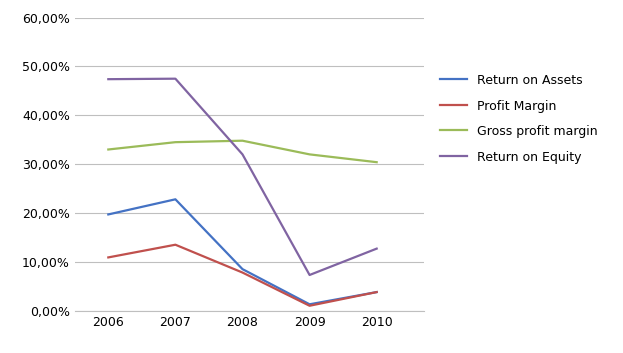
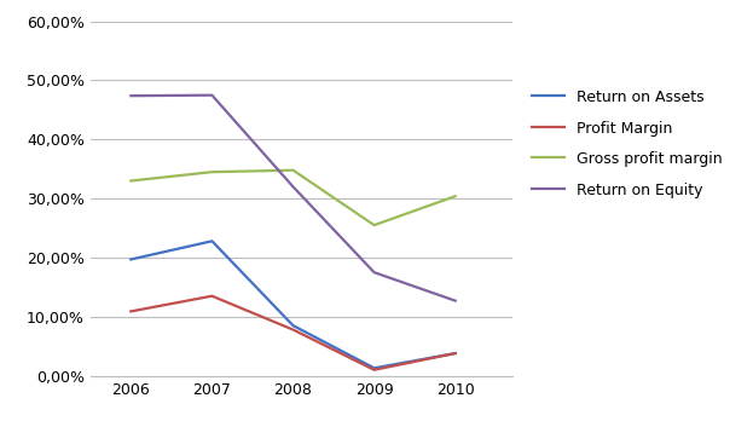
Gross profit margin/2009: 32,0% -> 25,5%
Return on Equity/2009: 7,3% -> 17,5%
